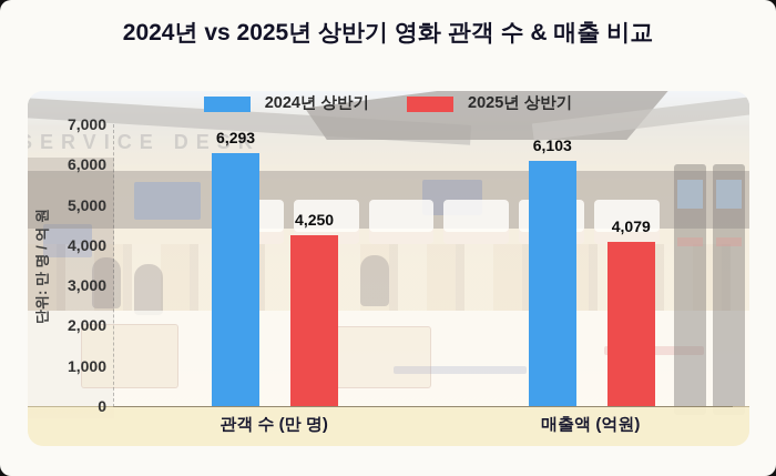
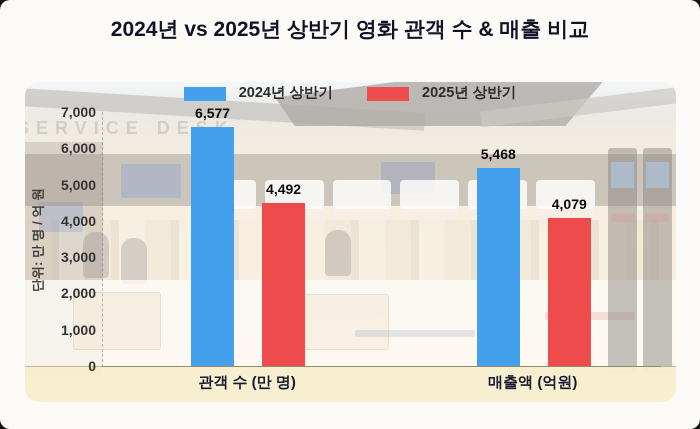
2024년 상반기/관객 수 (만 명): 6,293 -> 6,577
2025년 상반기/관객 수 (만 명): 4,250 -> 4,492
2024년 상반기/매출액 (억원): 6,103 -> 5,468
